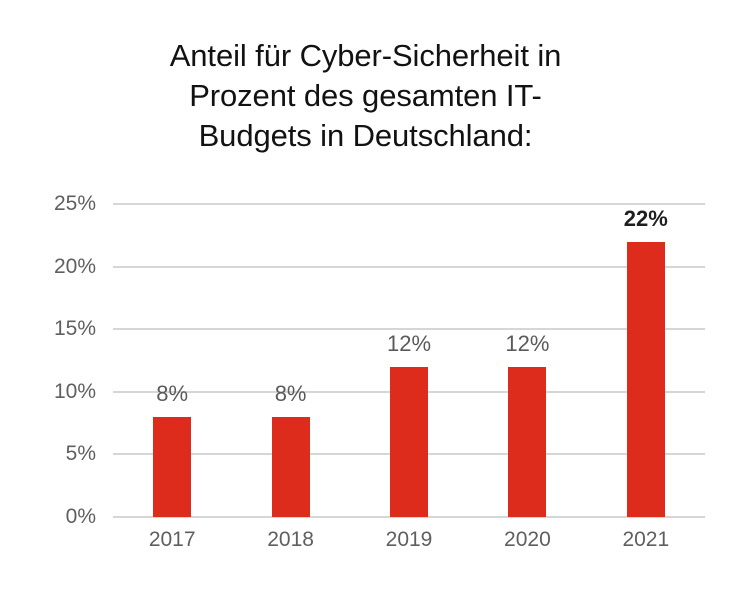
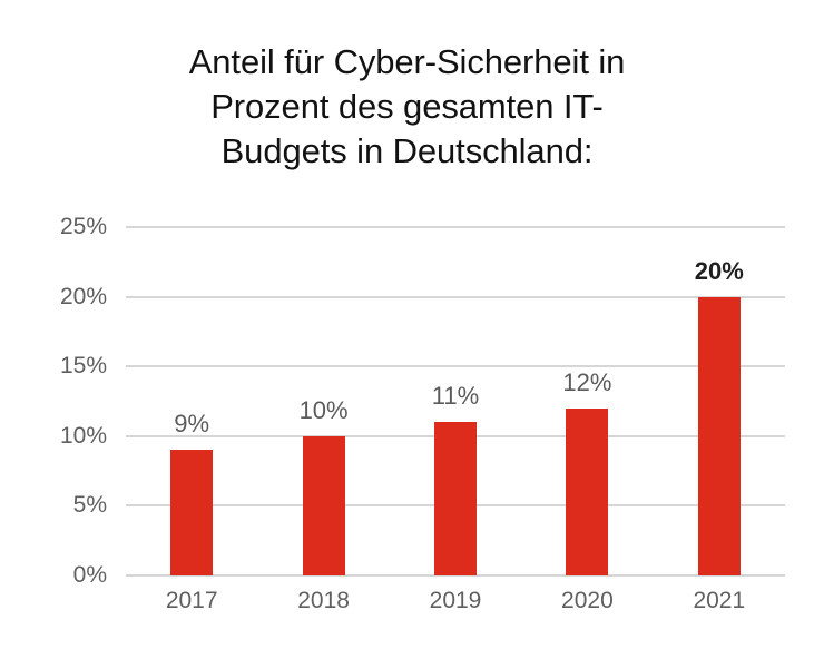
2017: 8% -> 9%
2018: 8% -> 10%
2019: 12% -> 11%
2021: 22% -> 20%
